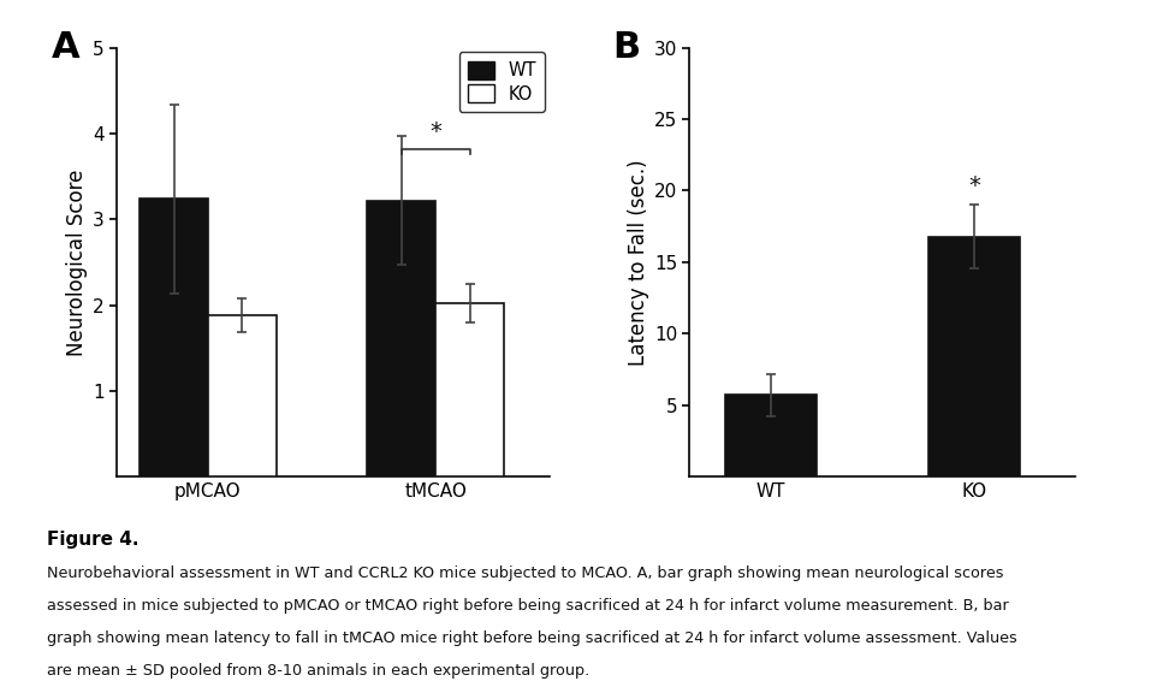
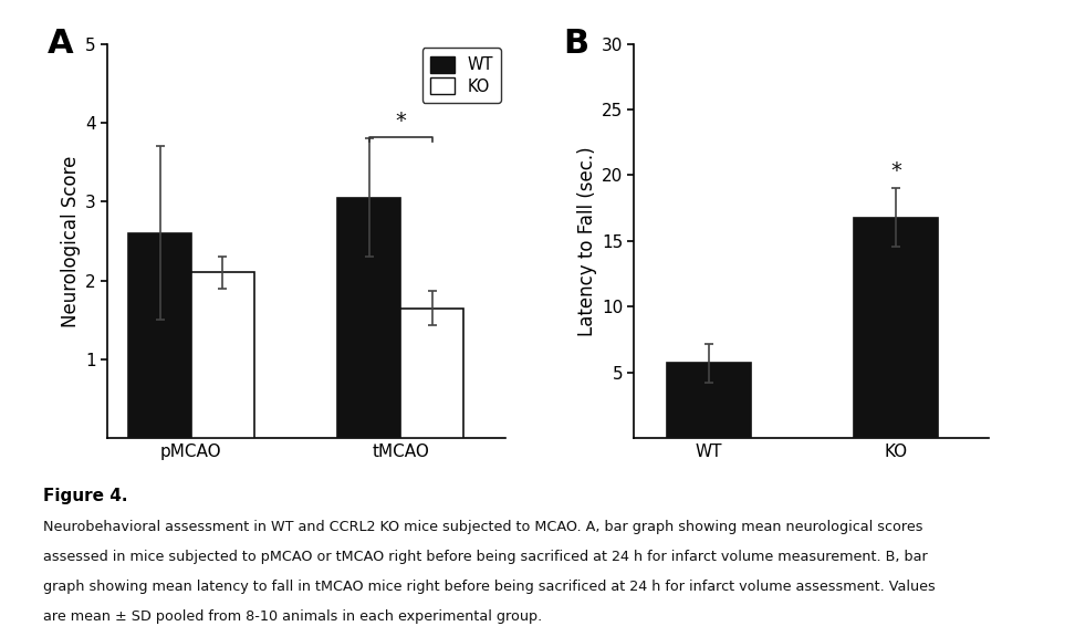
WT/pMCAO: 3.24 -> 2.60
KO/pMCAO: 1.88 -> 2.10
WT/tMCAO: 3.22 -> 3.05
KO/tMCAO: 2.02 -> 1.65
